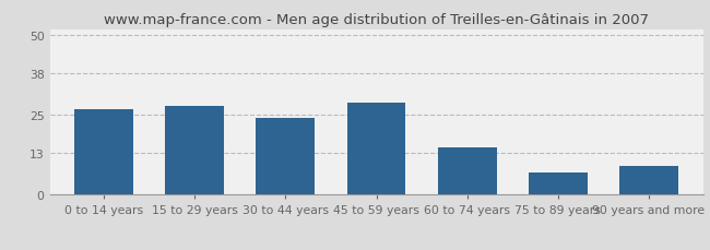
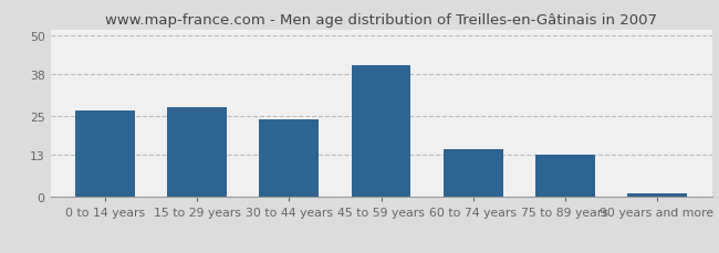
45 to 59 years: 29 -> 41
75 to 89 years: 7 -> 13
90 years and more: 9 -> 1
